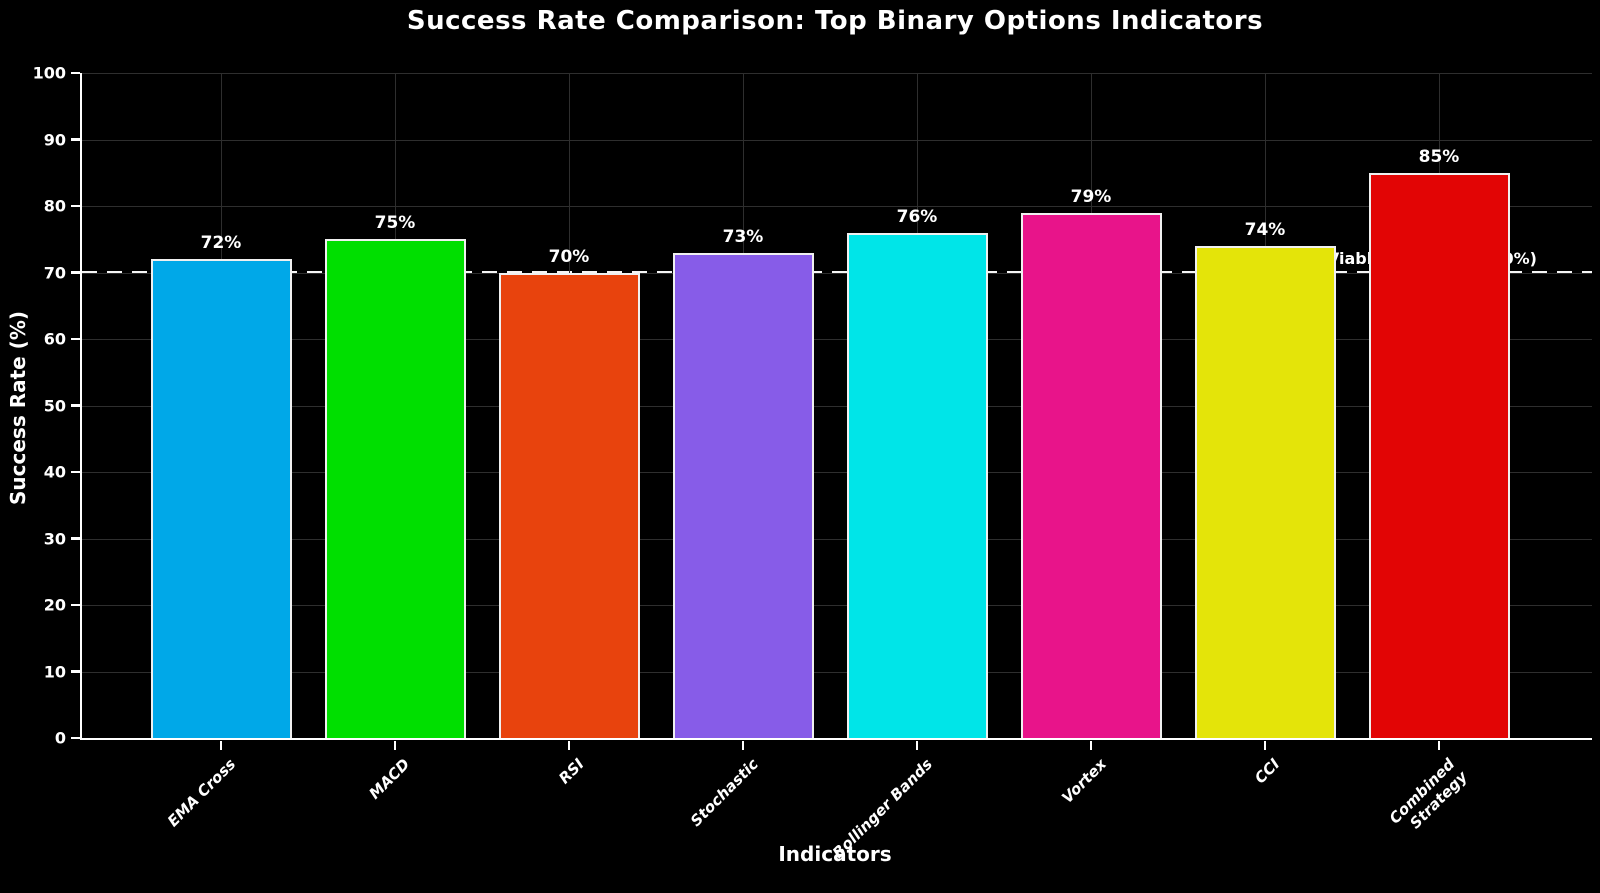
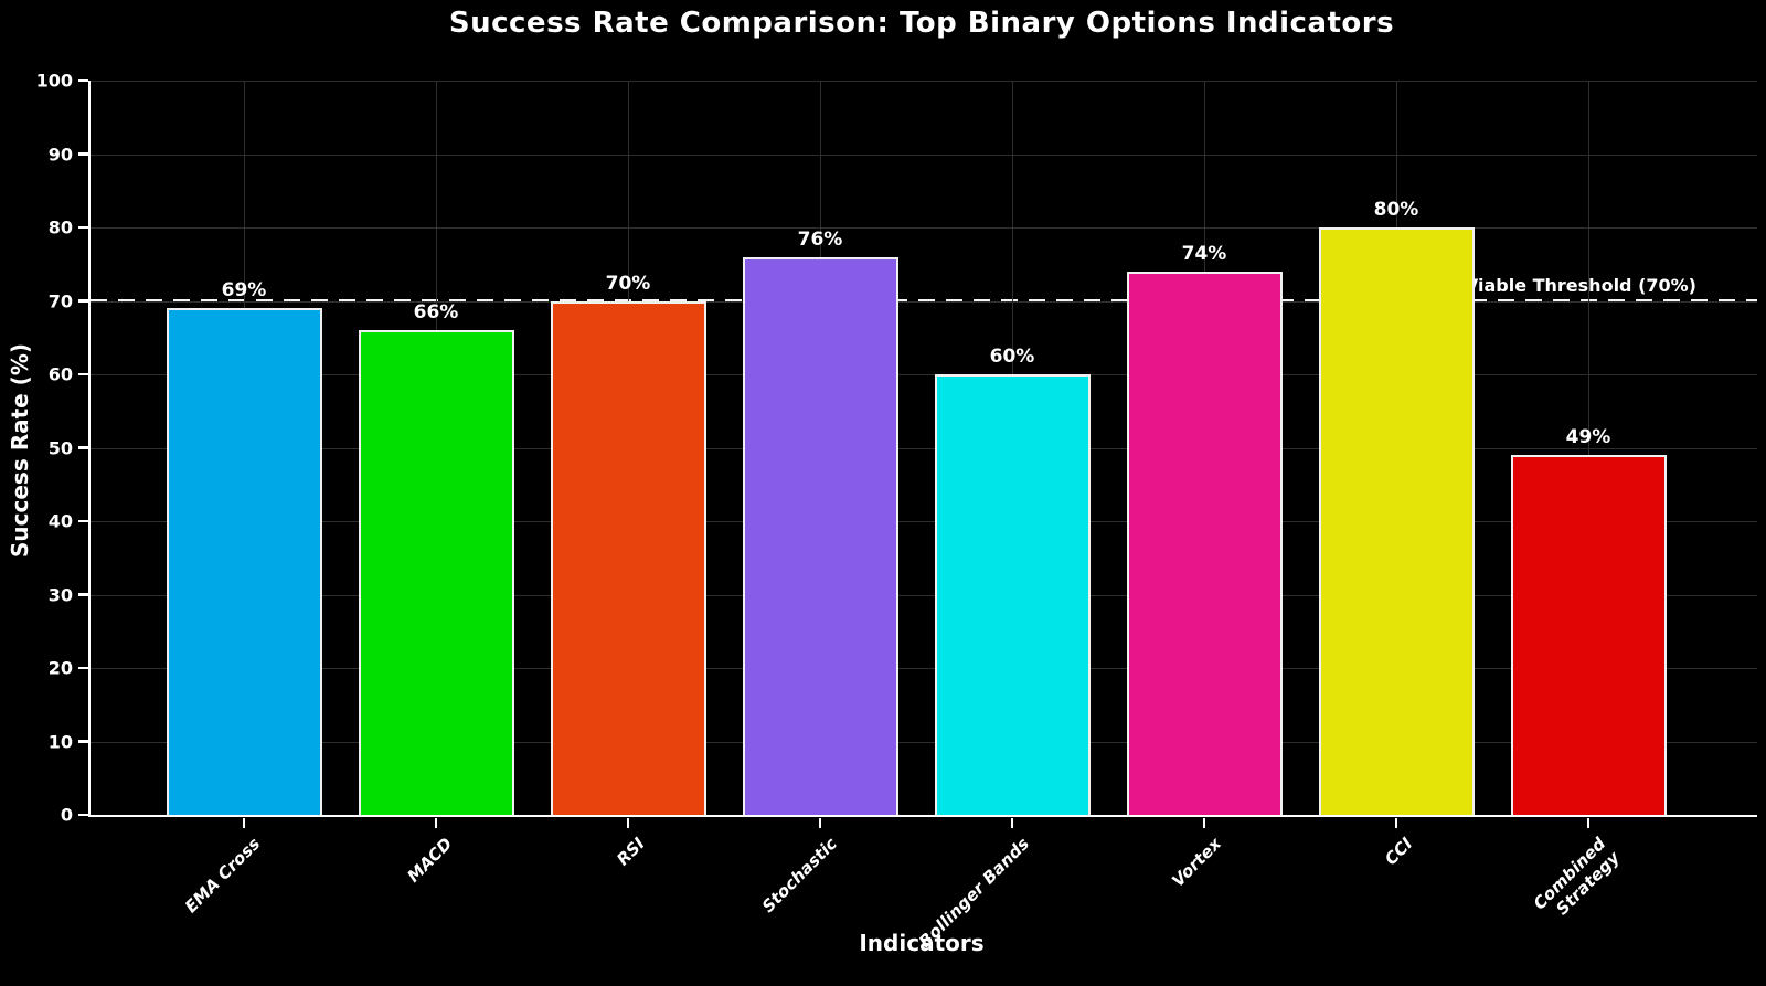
EMA Cross: 72% -> 69%
MACD: 75% -> 66%
Stochastic: 73% -> 76%
Bollinger Bands: 76% -> 60%
Vortex: 79% -> 74%
CCI: 74% -> 80%
Combined Strategy: 85% -> 49%
